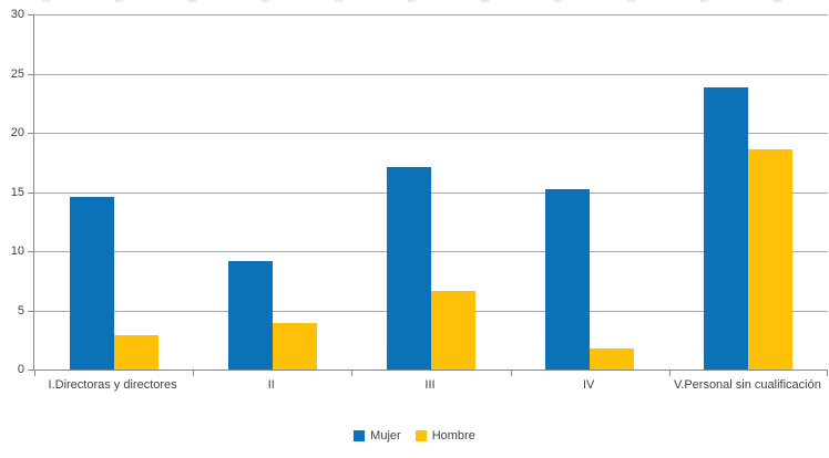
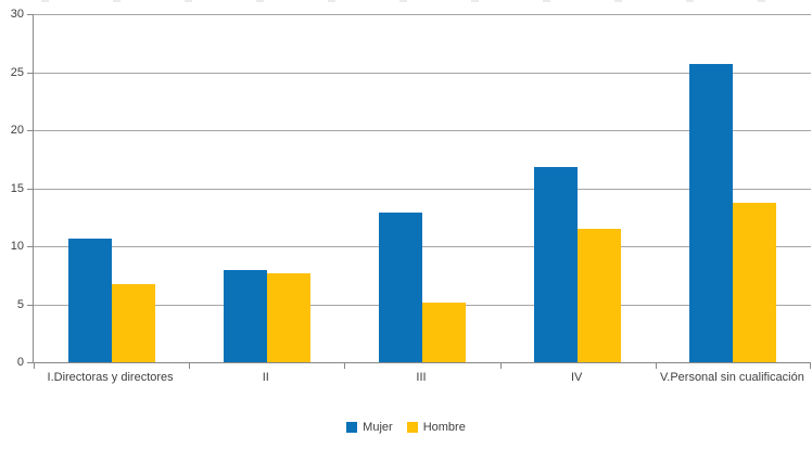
Mujer/I.Directoras y directores: 14.6 -> 10.7
Hombre/I.Directoras y directores: 2.9 -> 6.7
Mujer/II: 9.2 -> 7.9
Hombre/II: 3.9 -> 7.7
Mujer/III: 17.1 -> 12.9
Hombre/III: 6.6 -> 5.1
Mujer/IV: 15.2 -> 16.8
Hombre/IV: 1.8 -> 11.5
Mujer/V.Personal sin cualificación: 23.8 -> 25.7
Hombre/V.Personal sin cualificación: 18.6 -> 13.7
